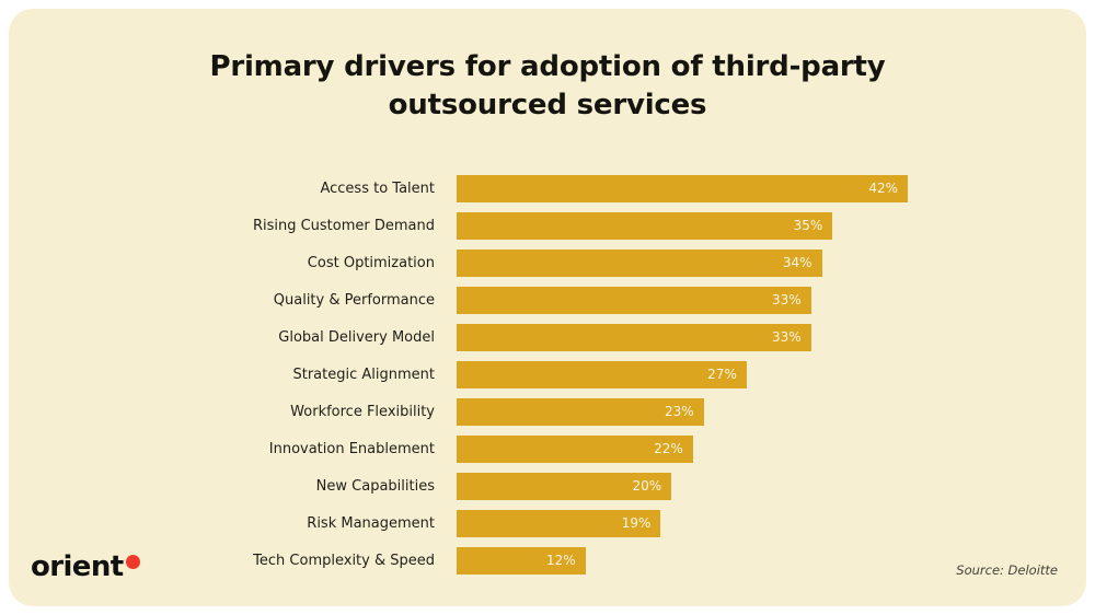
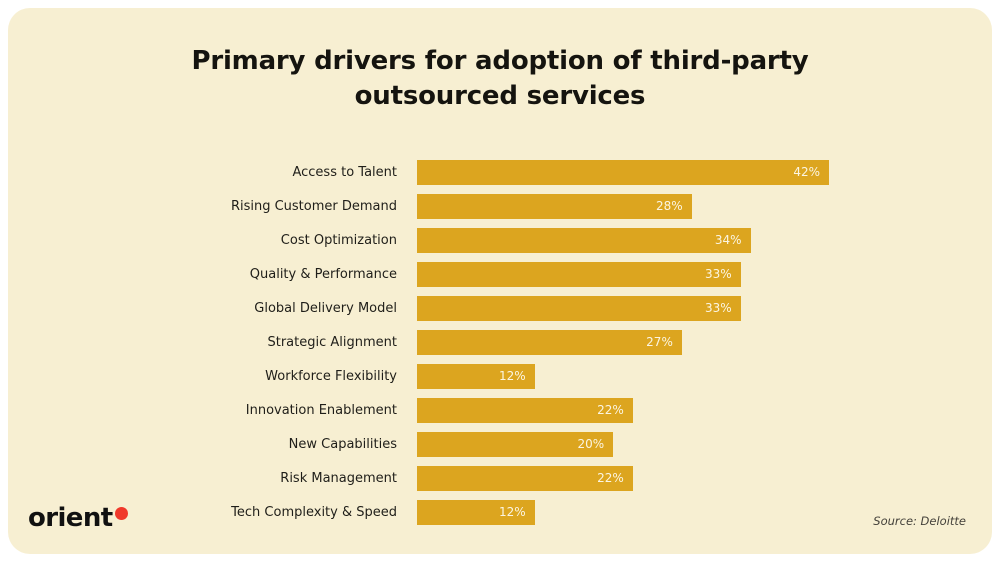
Rising Customer Demand: 35% -> 28%
Workforce Flexibility: 23% -> 12%
Risk Management: 19% -> 22%
